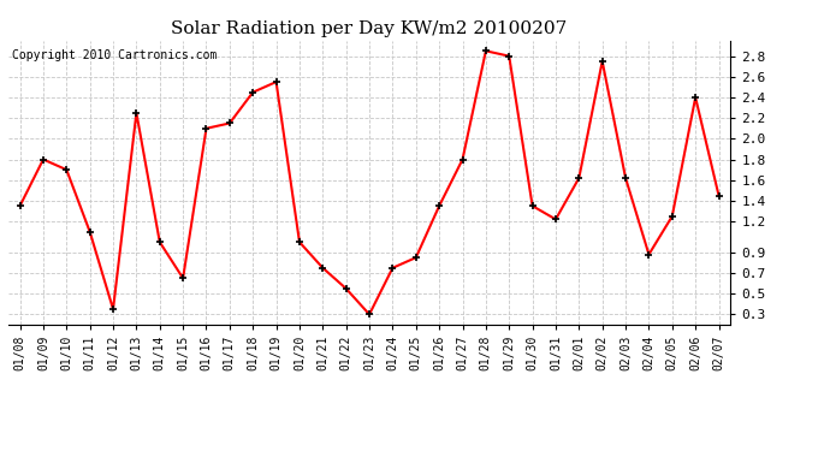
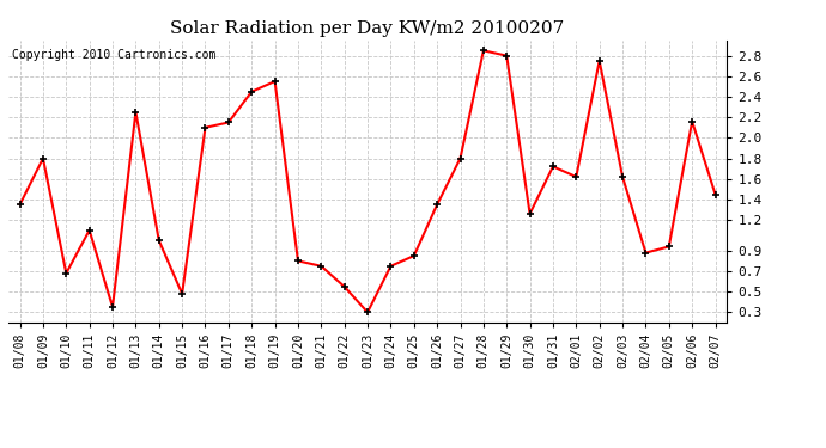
01/10: 1.70 -> 0.68
01/15: 0.65 -> 0.48
01/20: 1.00 -> 0.80
01/30: 1.35 -> 1.26
01/31: 1.22 -> 1.72
02/05: 1.25 -> 0.94
02/06: 2.40 -> 2.16
